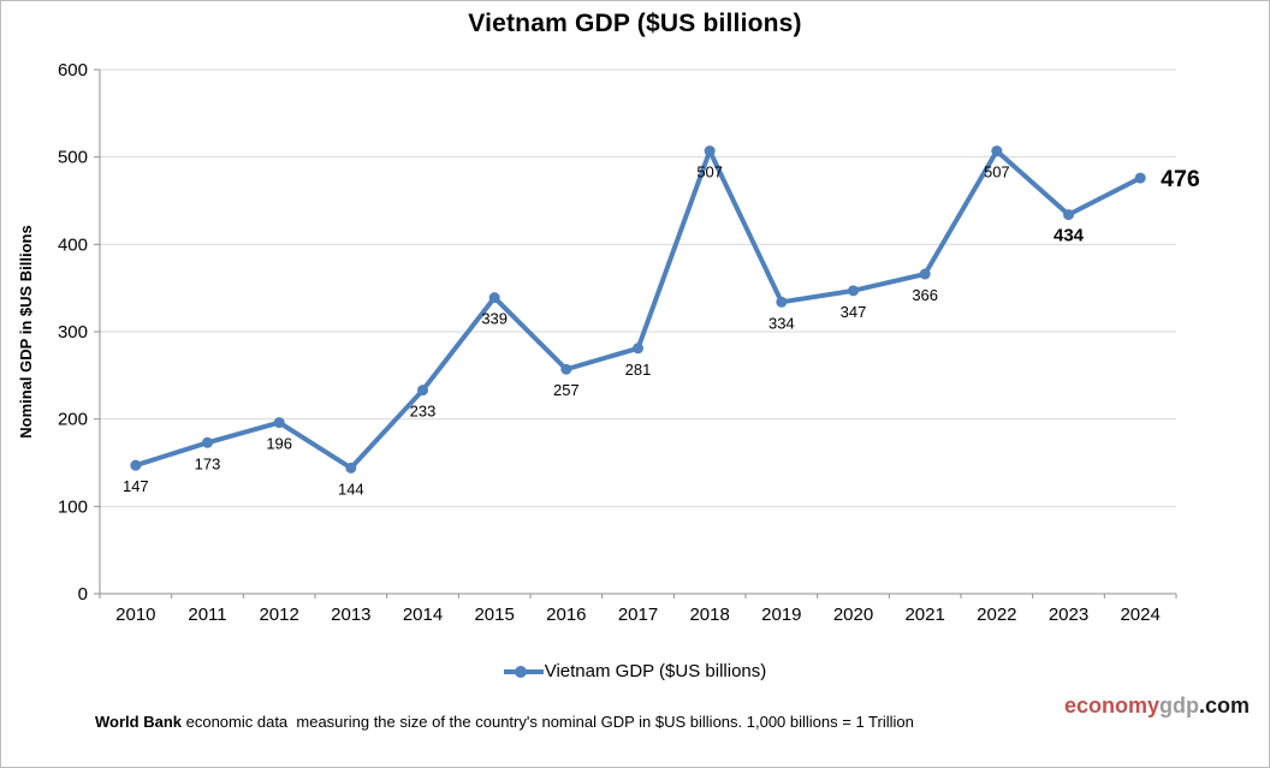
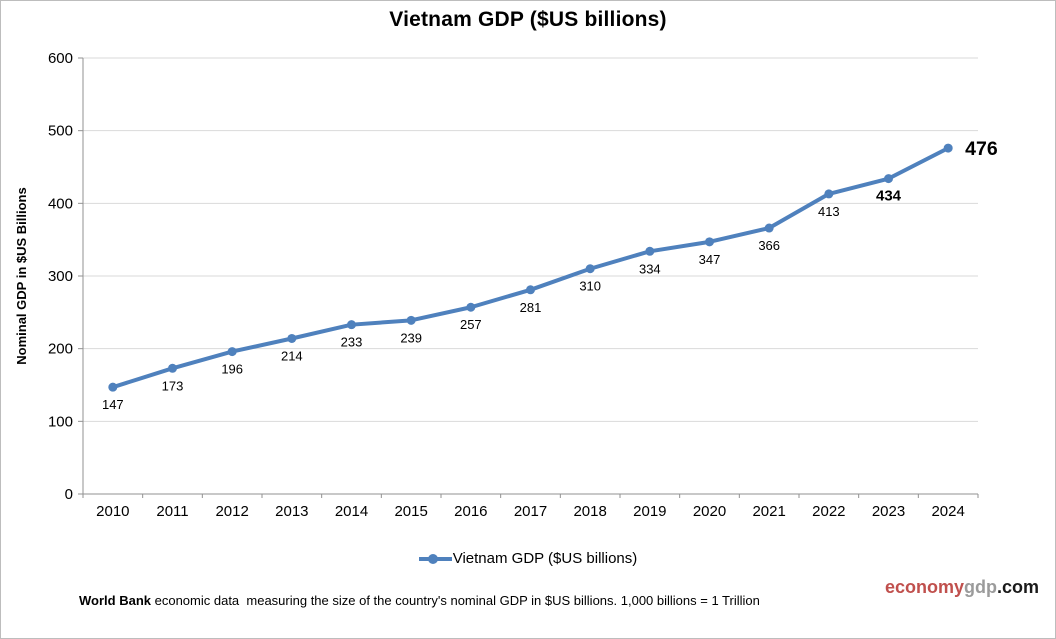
2013: 144 -> 214
2015: 339 -> 239
2018: 507 -> 310
2022: 507 -> 413
